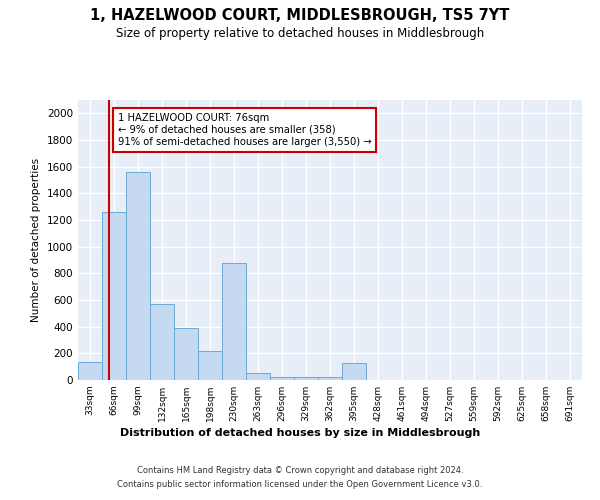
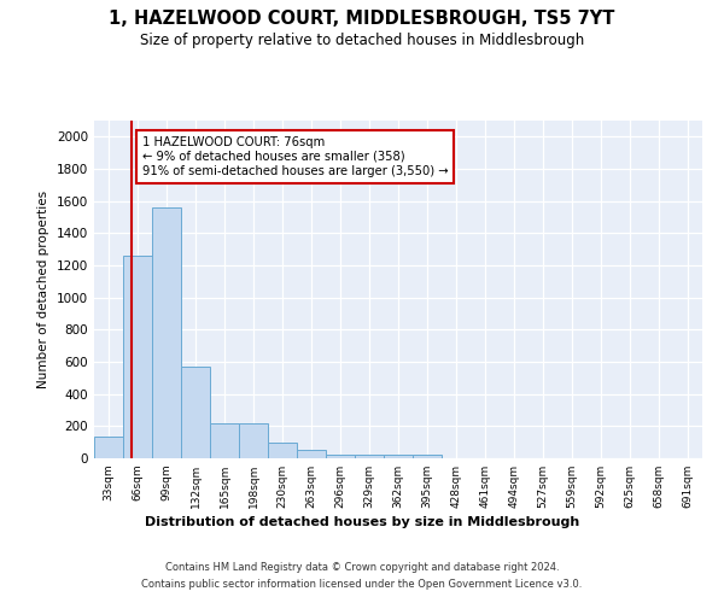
165sqm: 390 -> 220
230sqm: 880 -> 100
395sqm: 130 -> 20
